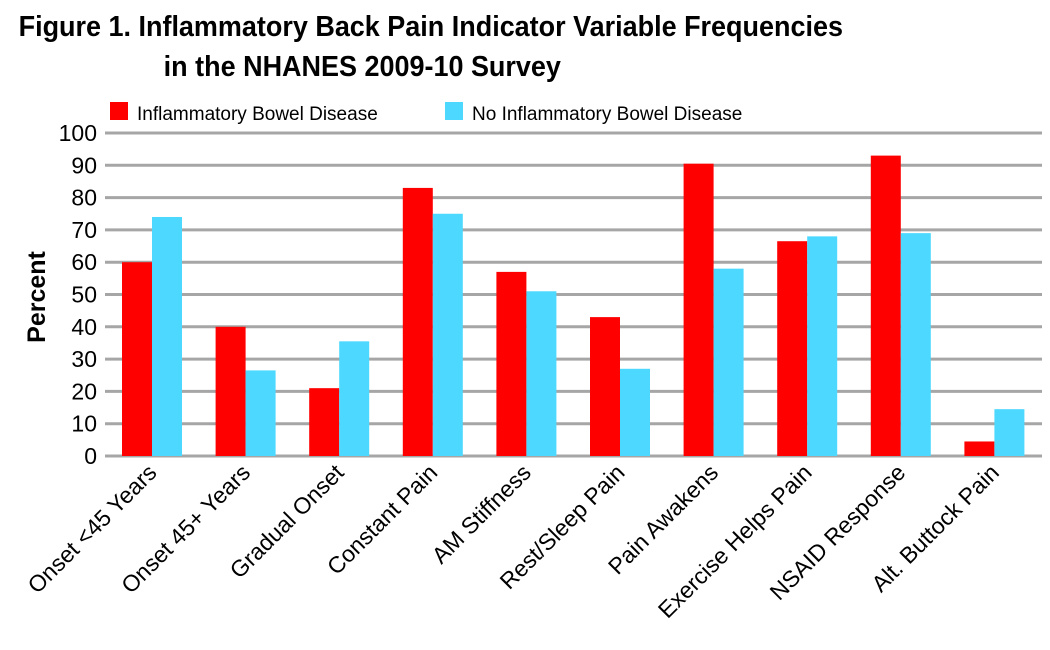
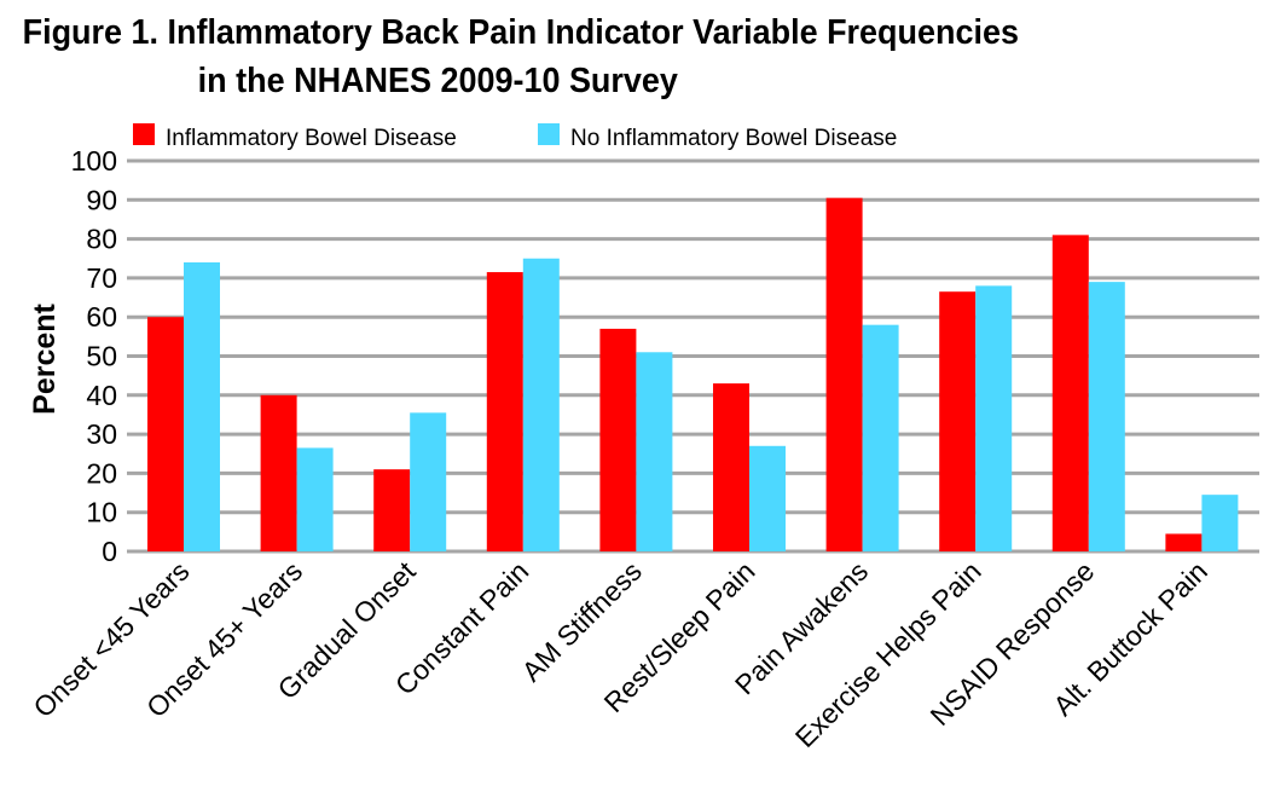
Inflammatory Bowel Disease/Constant Pain: 83 -> 72
Inflammatory Bowel Disease/NSAID Response: 93 -> 81
